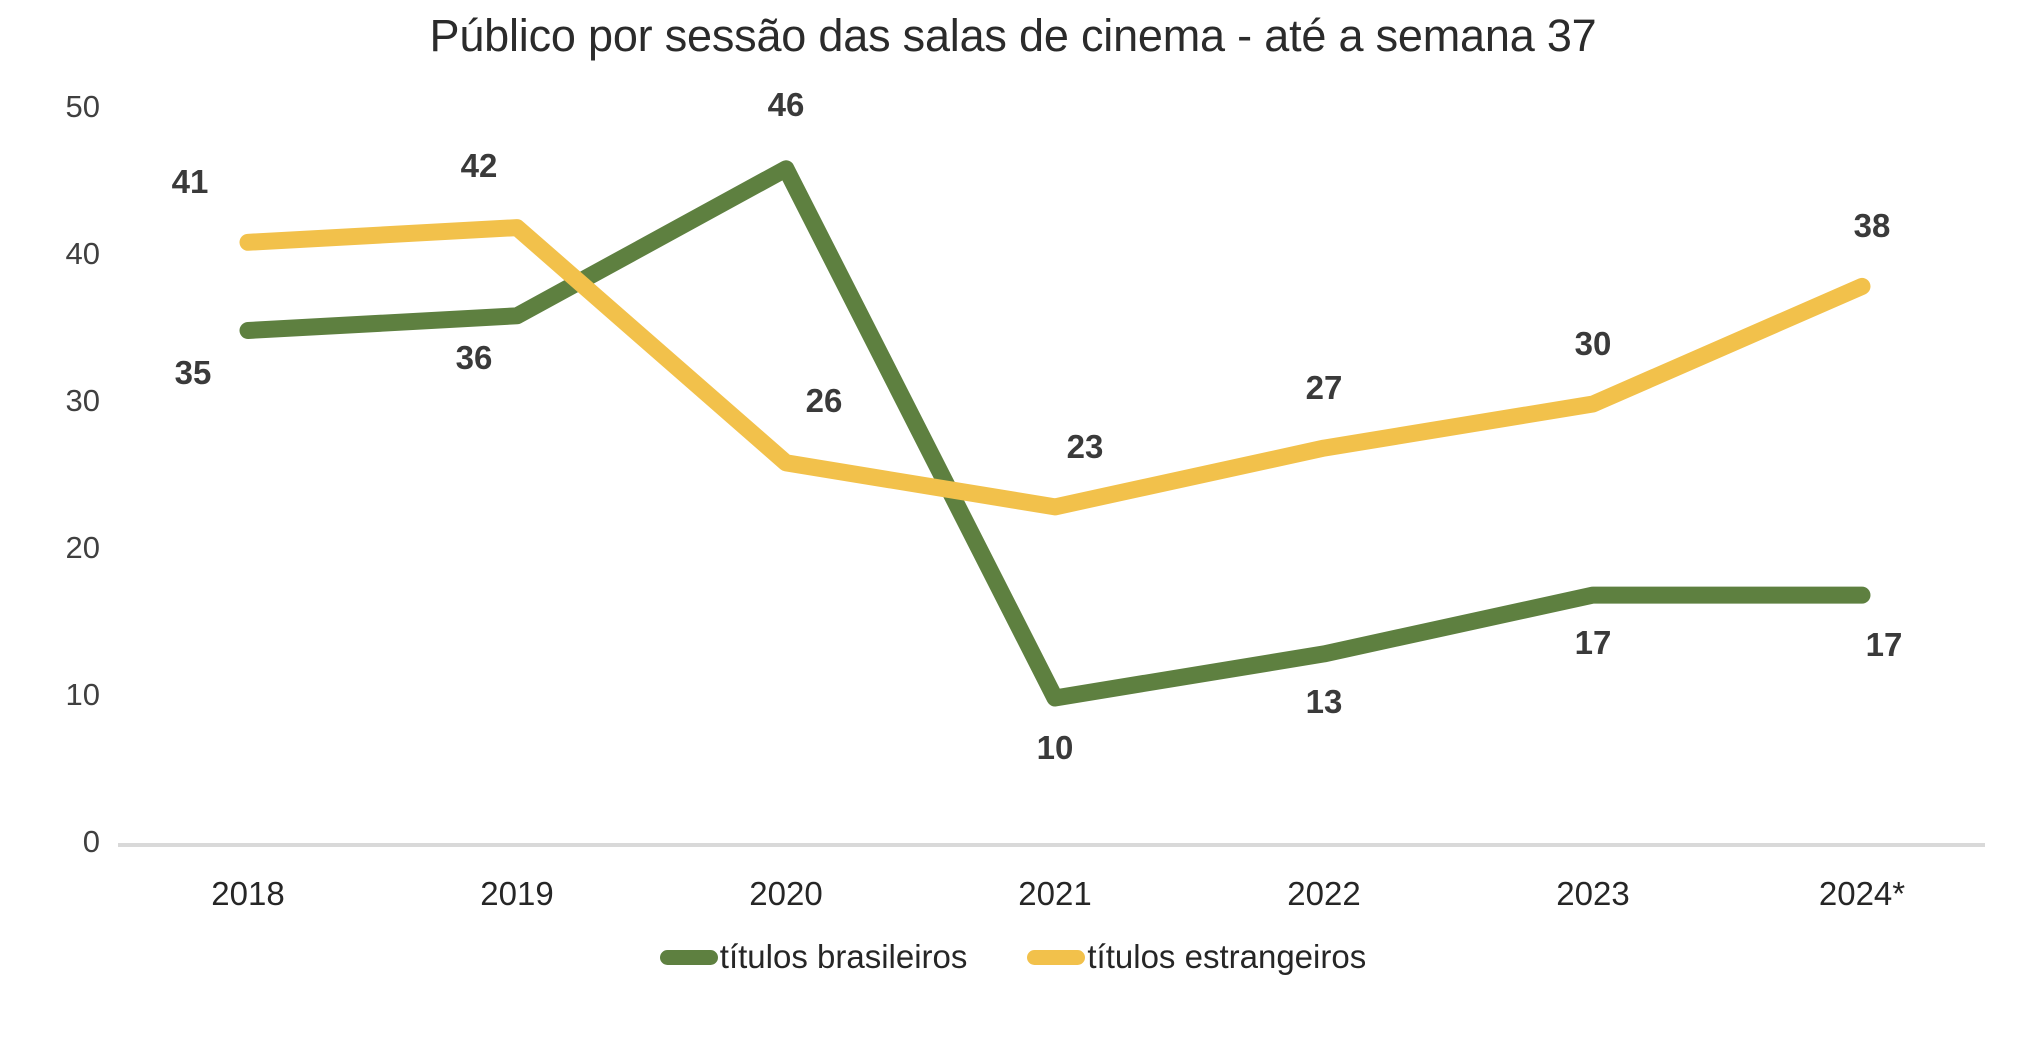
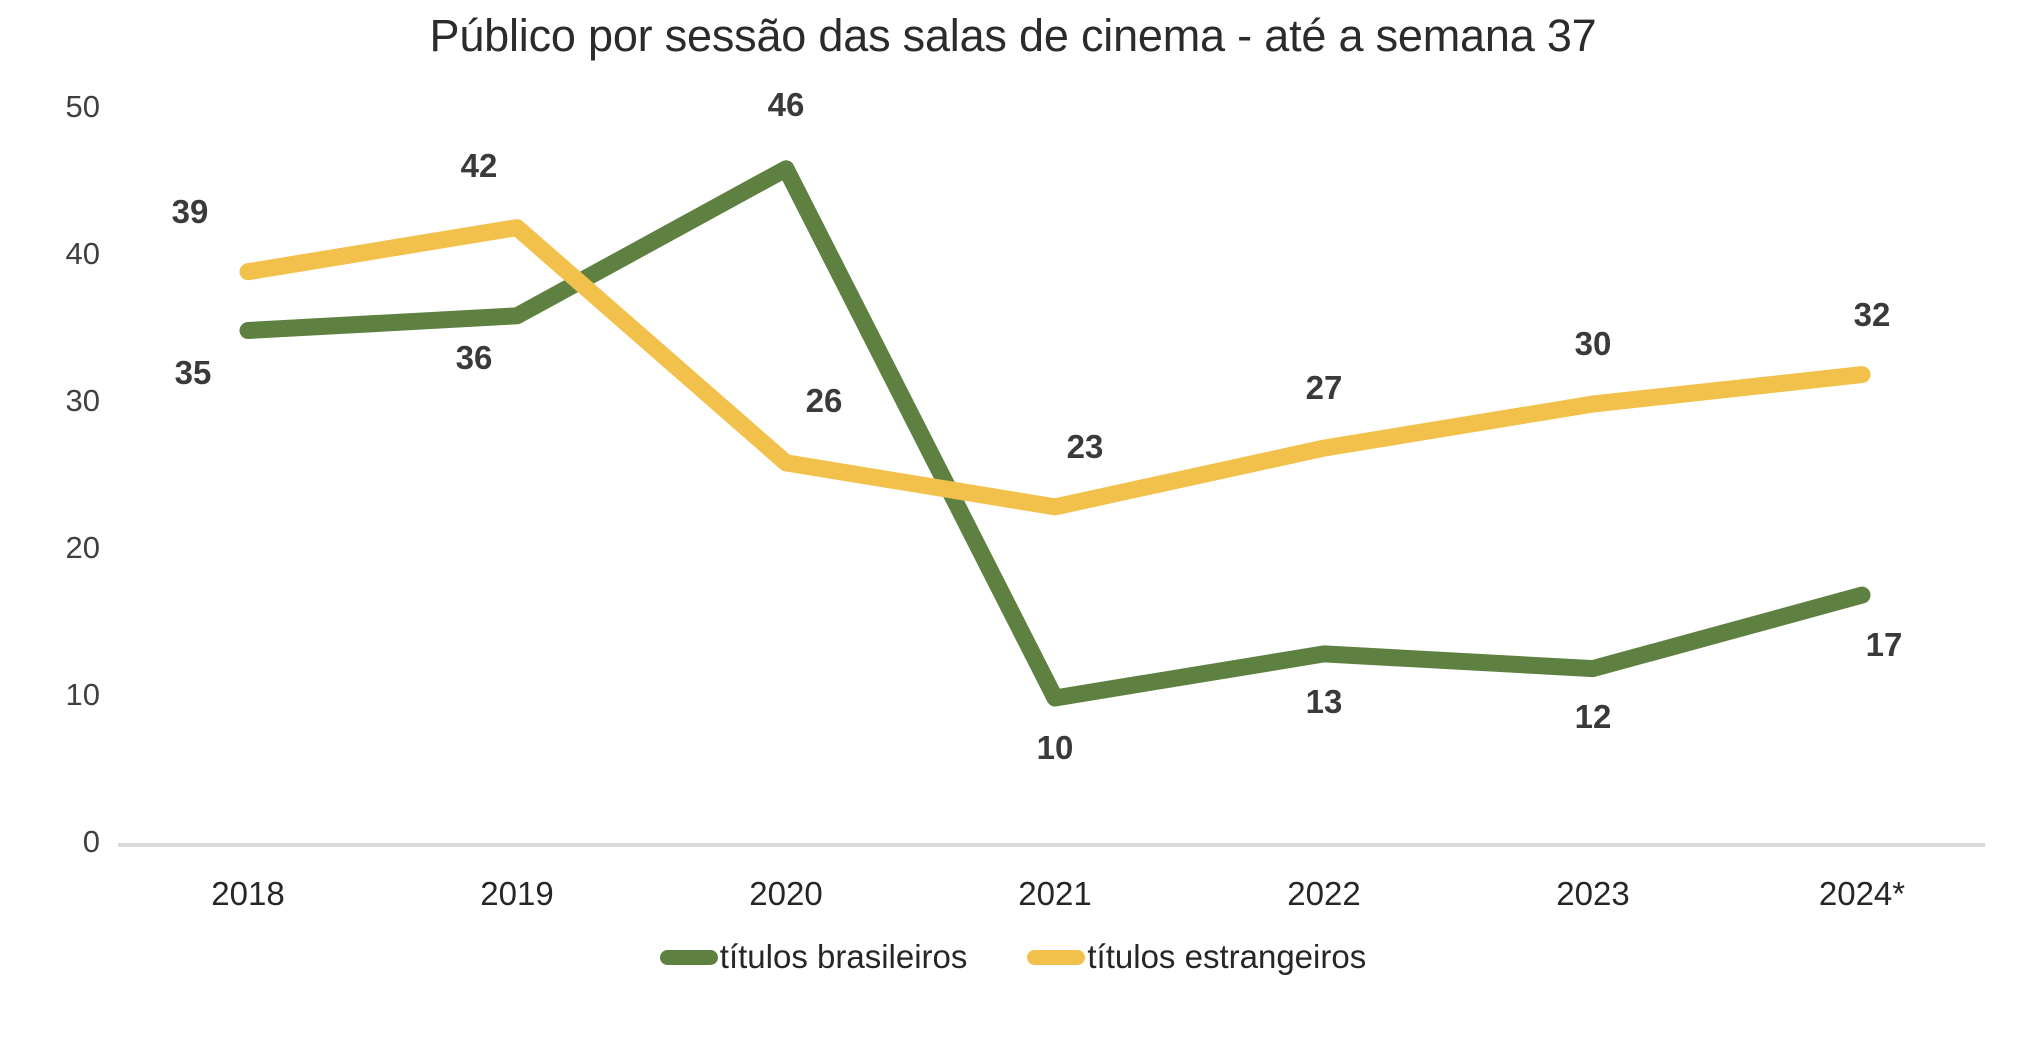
títulos estrangeiros/2018: 41 -> 39
títulos brasileiros/2023: 17 -> 12
títulos estrangeiros/2024*: 38 -> 32
